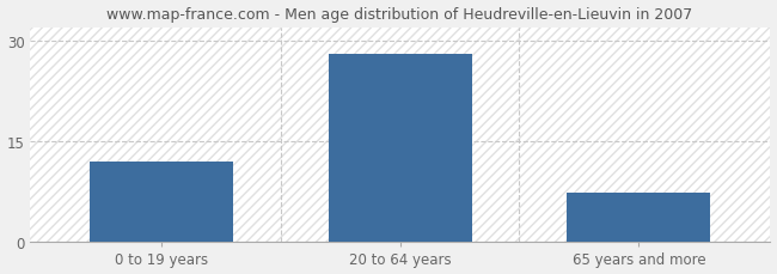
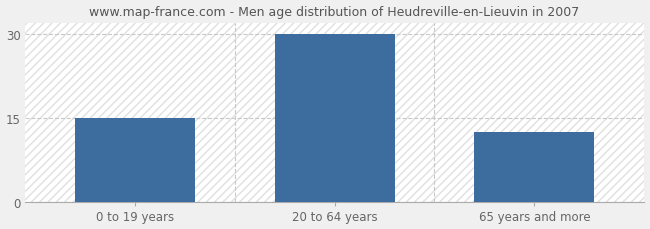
0 to 19 years: 12.0 -> 15.0
20 to 64 years: 28.0 -> 30.0
65 years and more: 7.4 -> 12.5
